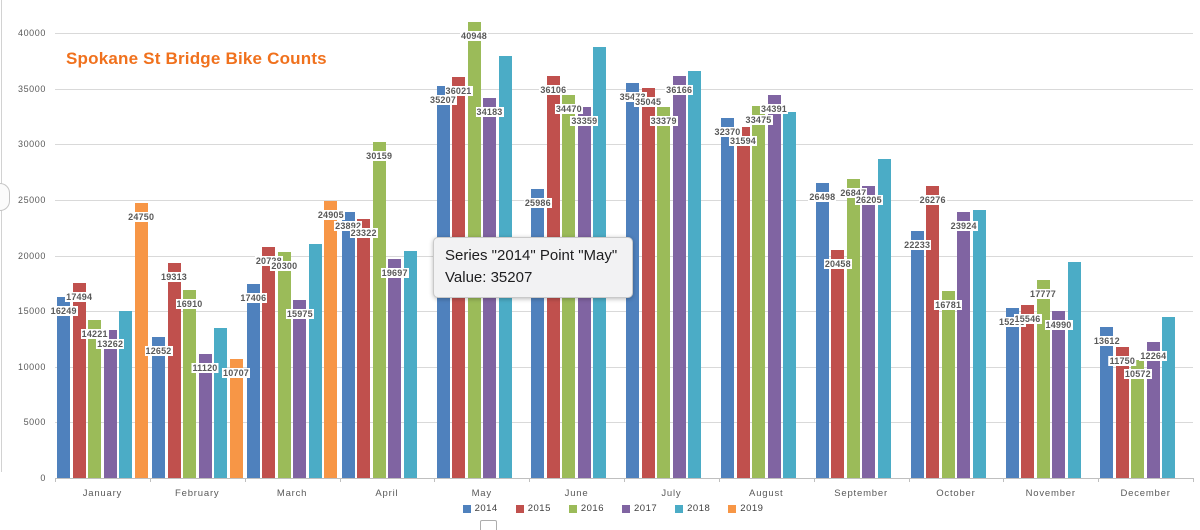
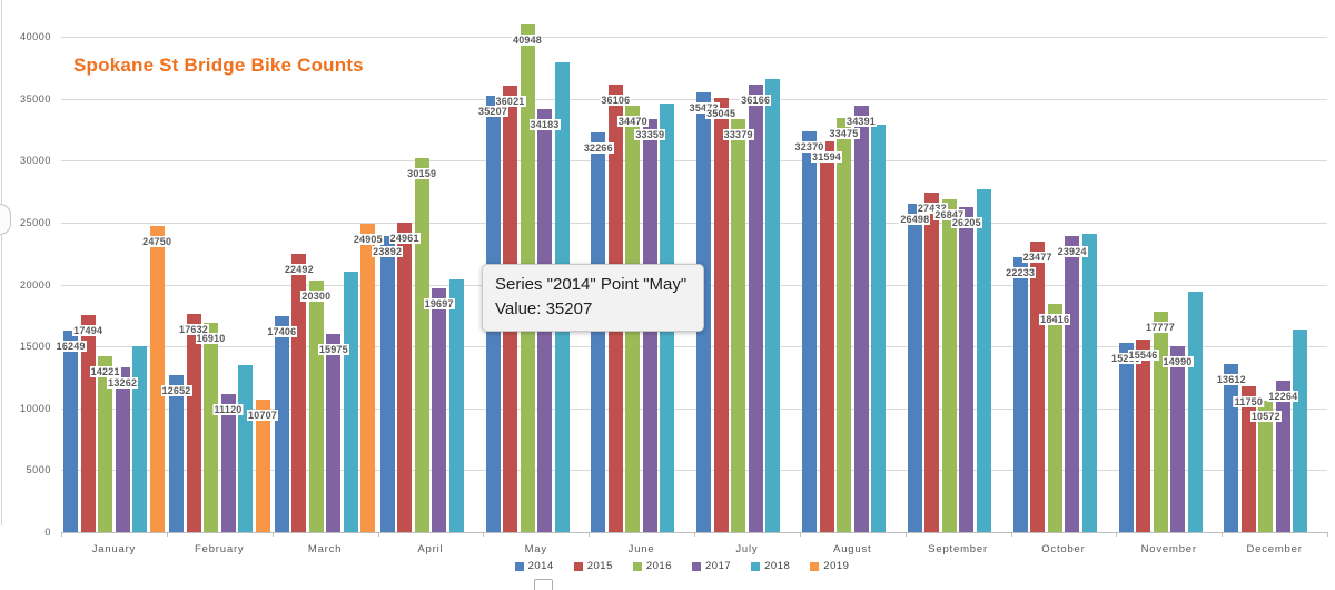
2015/February: 19313 -> 17632
2015/March: 20728 -> 22492
2015/April: 23322 -> 24961
2014/June: 25986 -> 32266
2018/June: 38700 -> 34600
2015/September: 20458 -> 27432
2018/September: 28700 -> 27700
2015/October: 26276 -> 23477
2016/October: 16781 -> 18416
2018/December: 14500 -> 16400
